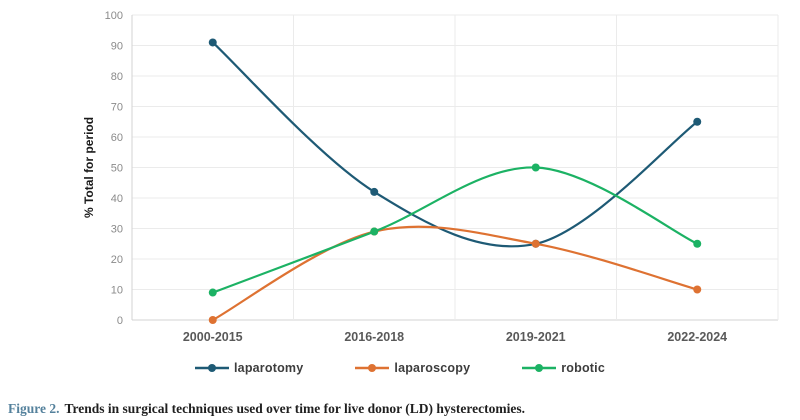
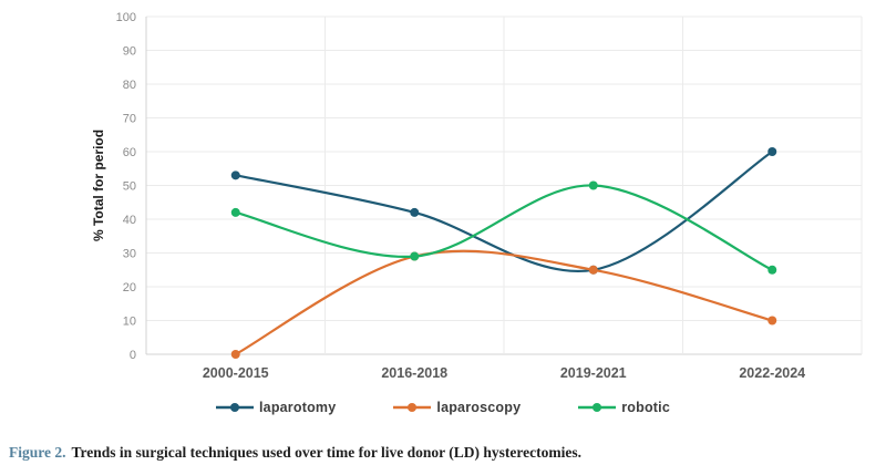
laparotomy/2000-2015: 91 -> 53
robotic/2000-2015: 9 -> 42
laparotomy/2022-2024: 65 -> 60
